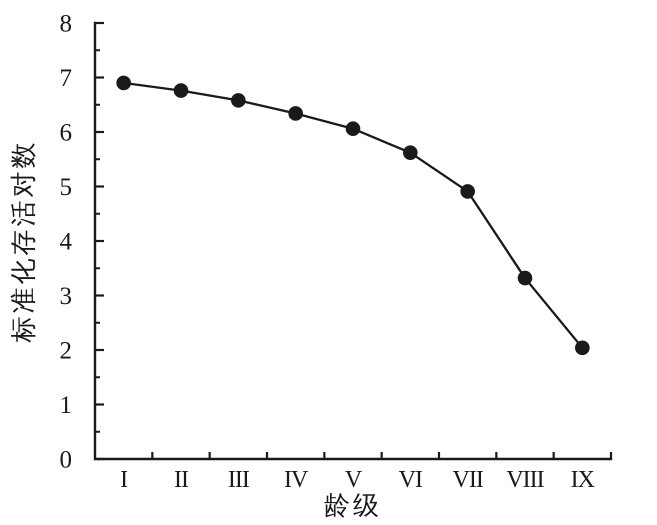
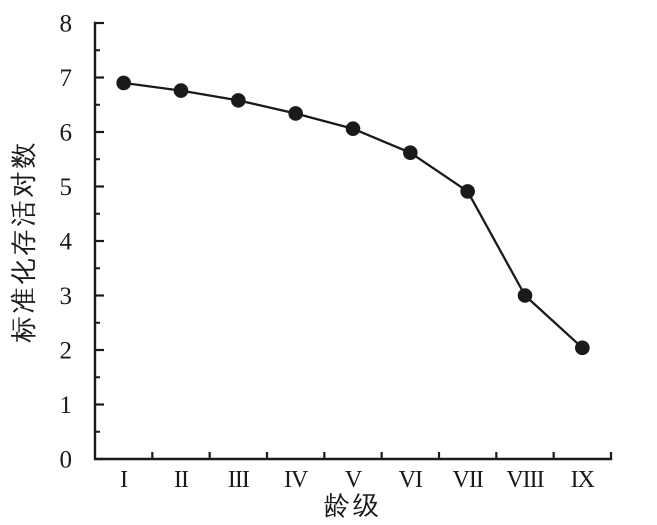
VIII: 3.3 -> 3.0
